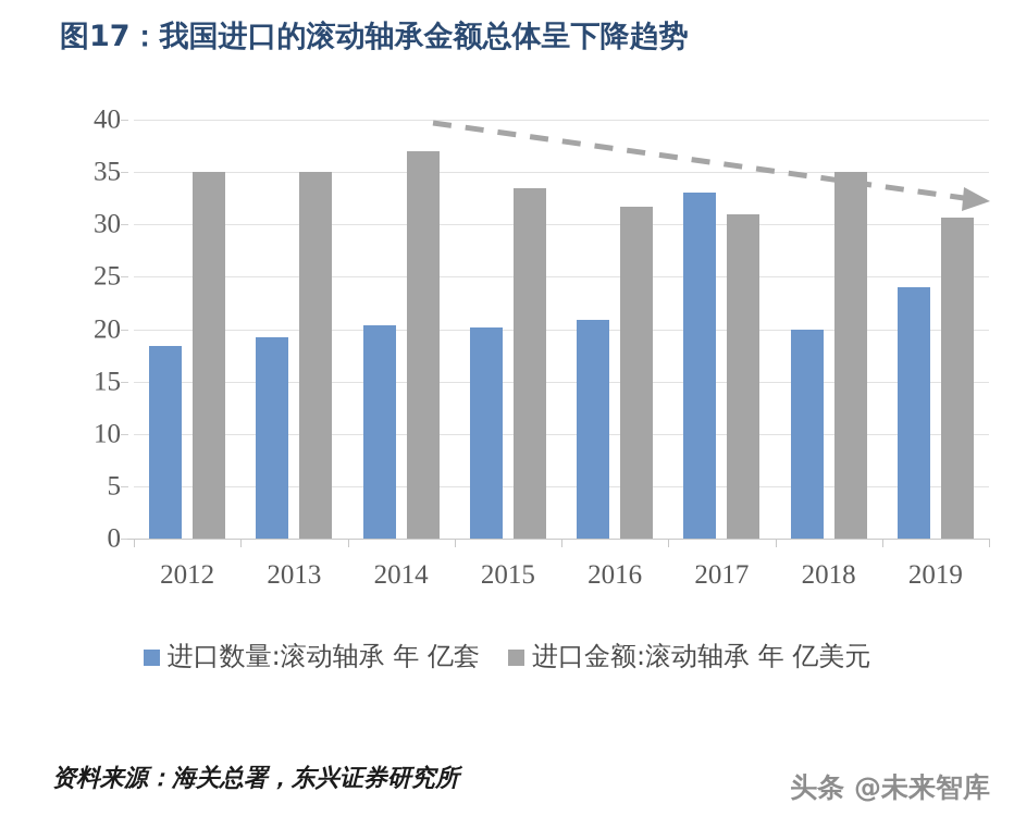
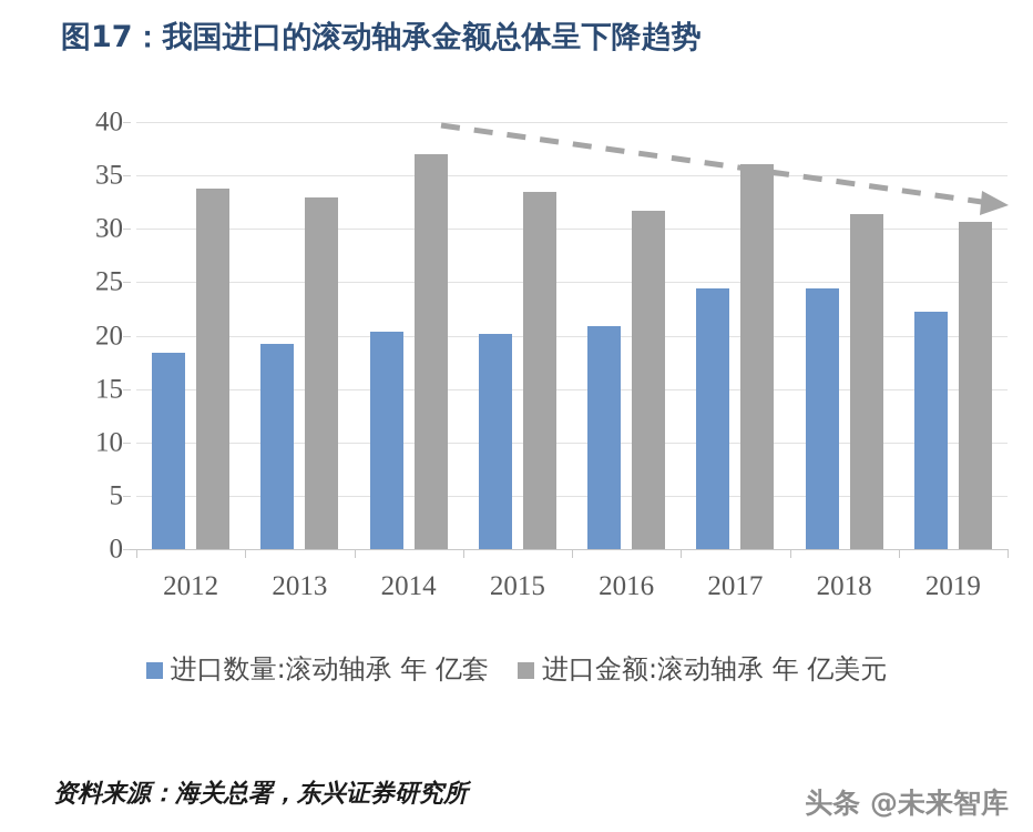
进口金额:滚动轴承 年 亿美元/2012: 35 -> 34
进口金额:滚动轴承 年 亿美元/2013: 35 -> 33
进口数量:滚动轴承 年 亿套/2017: 33 -> 24
进口金额:滚动轴承 年 亿美元/2017: 31 -> 36
进口数量:滚动轴承 年 亿套/2018: 20 -> 24
进口金额:滚动轴承 年 亿美元/2018: 35 -> 31
进口数量:滚动轴承 年 亿套/2019: 24 -> 22
